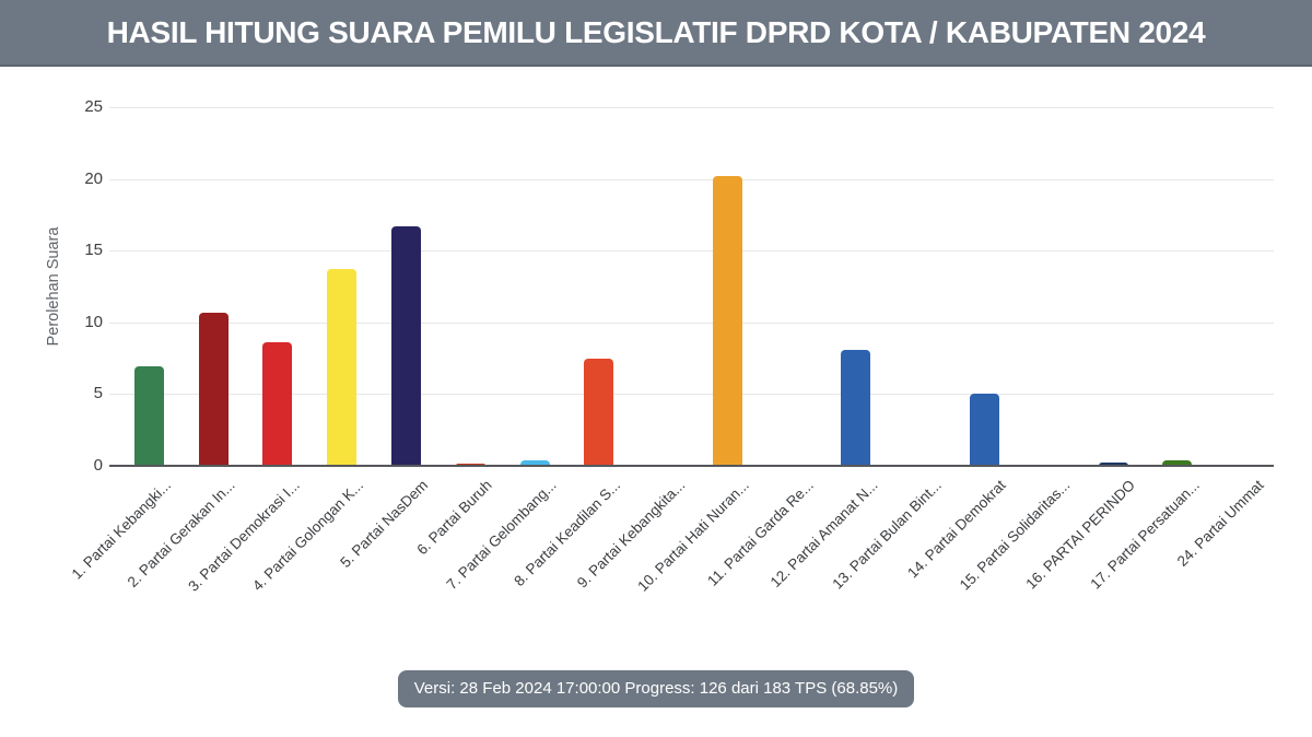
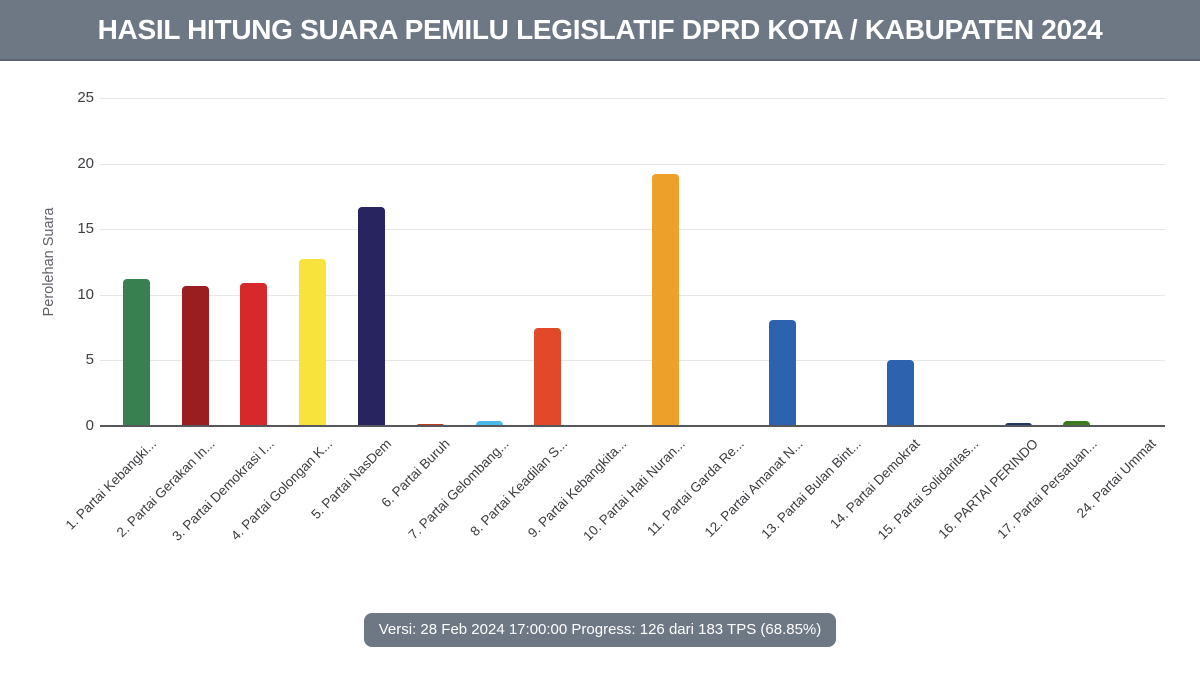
1. Partai Kebangki...: 6.9 -> 11.2
3. Partai Demokrasi I...: 8.6 -> 10.9
4. Partai Golongan K...: 13.7 -> 12.7
10. Partai Hati Nuran...: 20.2 -> 19.2
